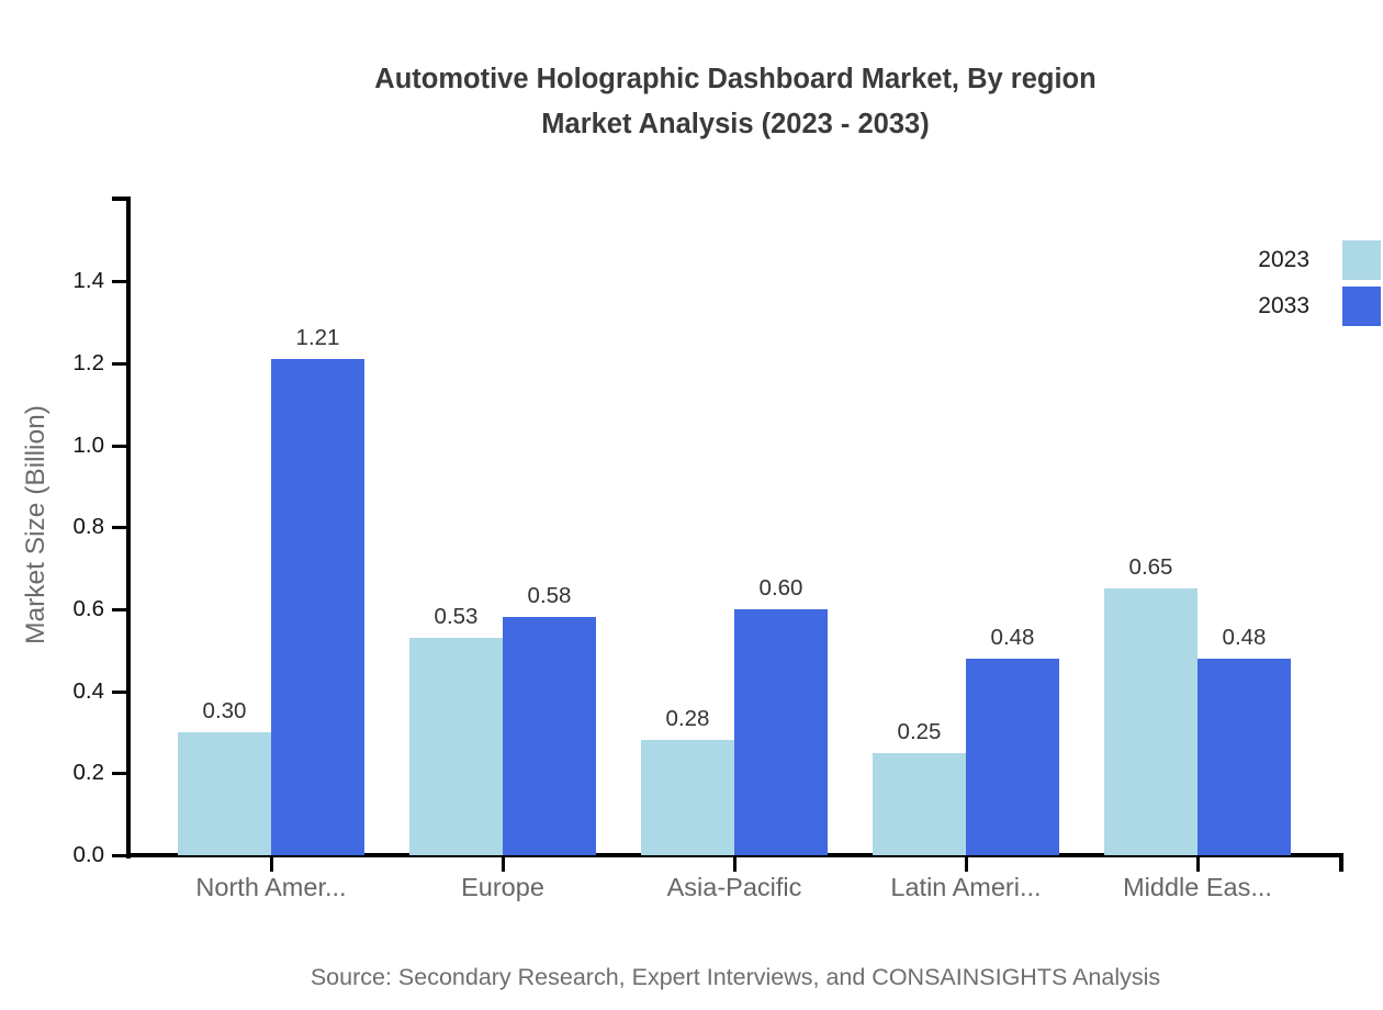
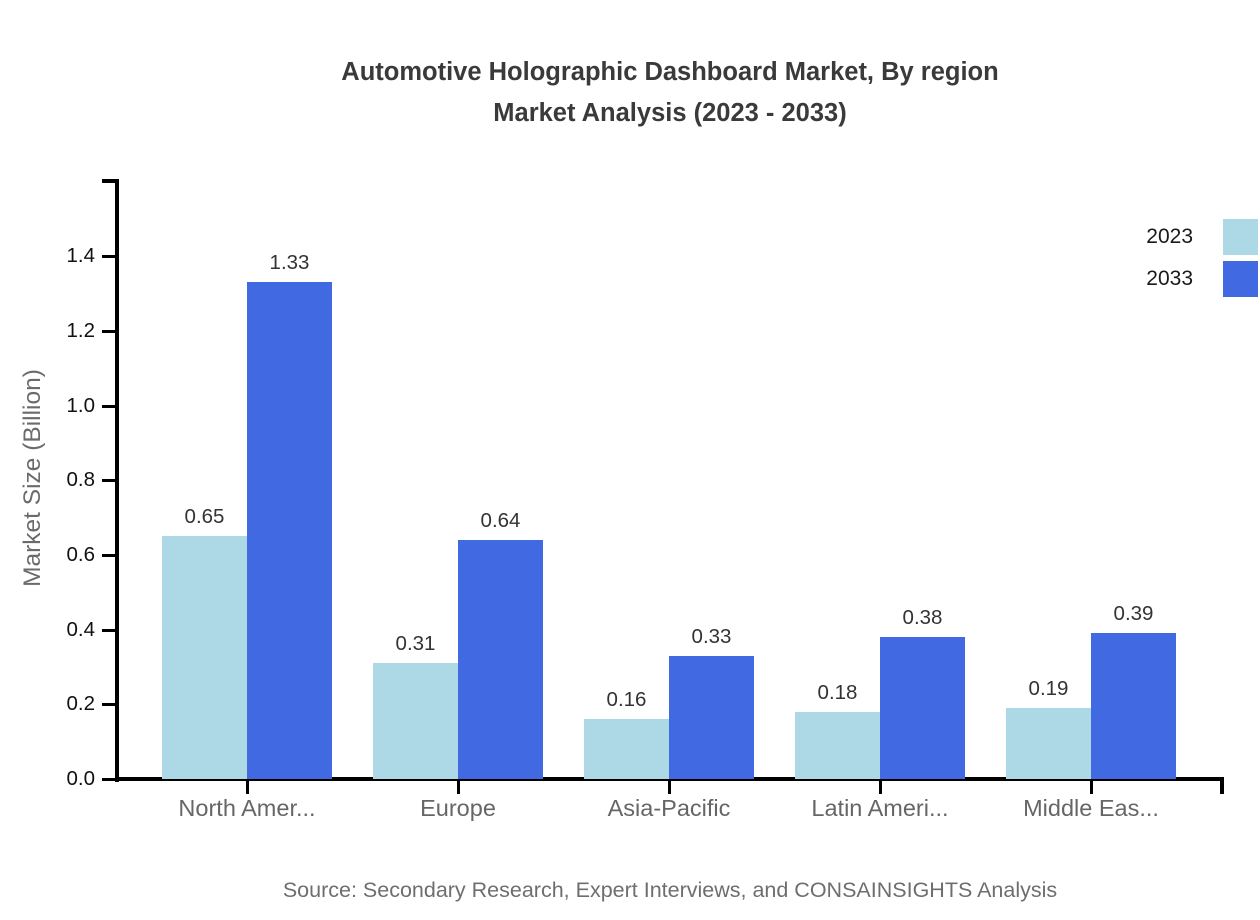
2023/North Amer...: 0.30 -> 0.65
2033/North Amer...: 1.21 -> 1.33
2023/Europe: 0.53 -> 0.31
2033/Europe: 0.58 -> 0.64
2023/Asia-Pacific: 0.28 -> 0.16
2033/Asia-Pacific: 0.60 -> 0.33
2023/Latin Ameri...: 0.25 -> 0.18
2033/Latin Ameri...: 0.48 -> 0.38
2023/Middle Eas...: 0.65 -> 0.19
2033/Middle Eas...: 0.48 -> 0.39
